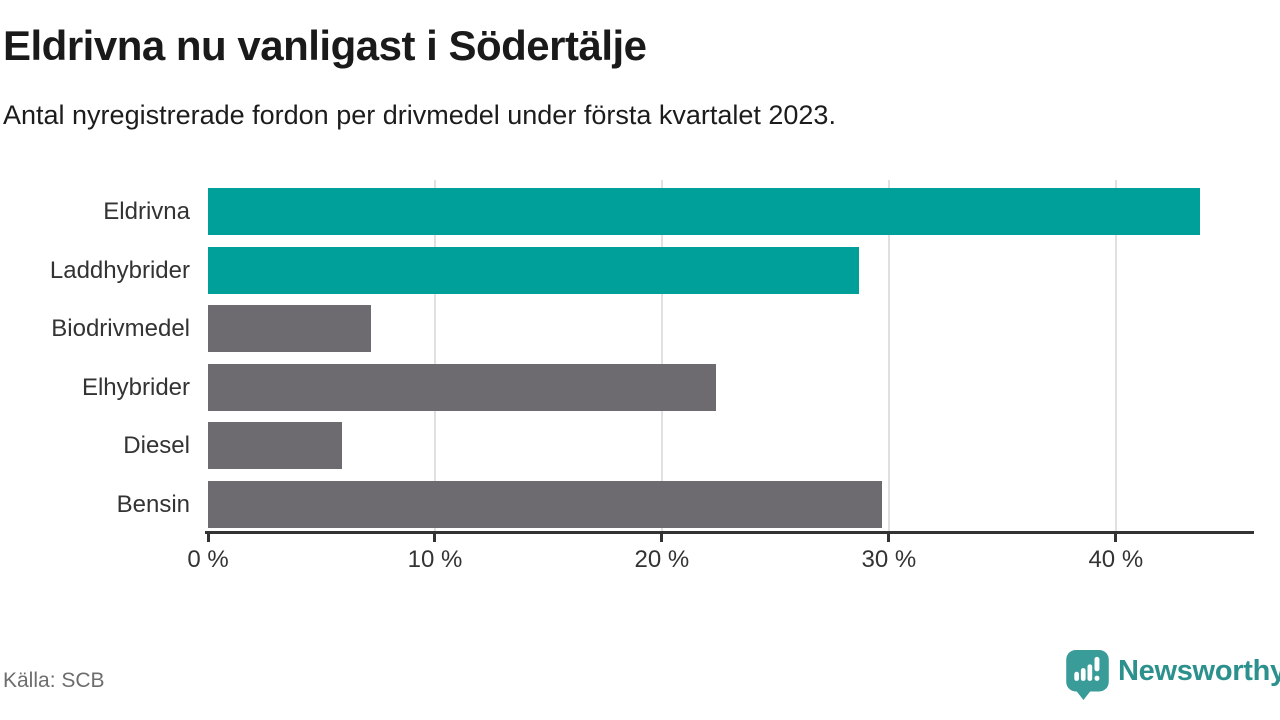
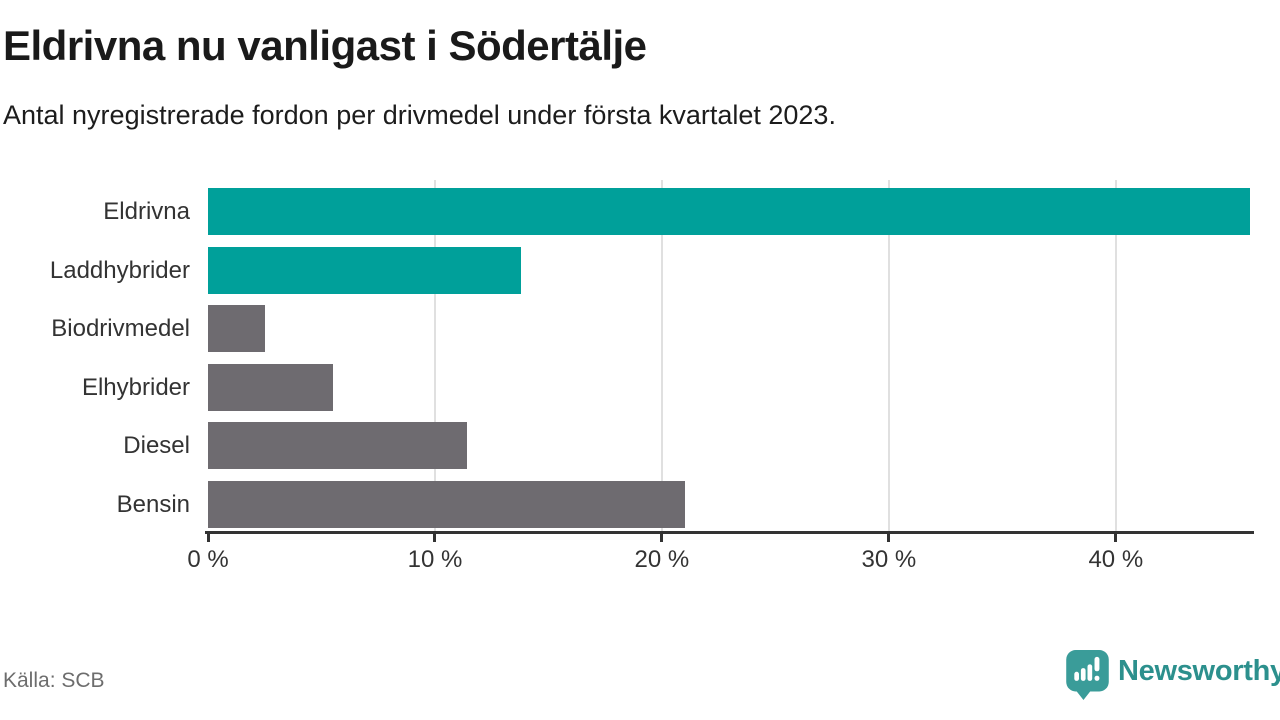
Eldrivna: 43.7% -> 45.9%
Laddhybrider: 28.7% -> 13.8%
Biodrivmedel: 7.2% -> 2.5%
Elhybrider: 22.4% -> 5.5%
Diesel: 5.9% -> 11.4%
Bensin: 29.7% -> 21.0%
